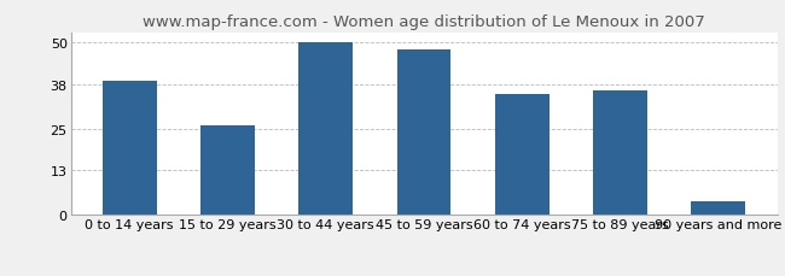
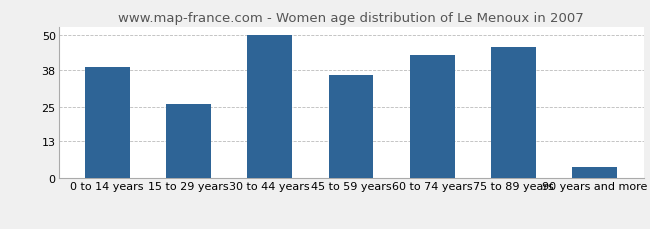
45 to 59 years: 48 -> 36
60 to 74 years: 35 -> 43
75 to 89 years: 36 -> 46
